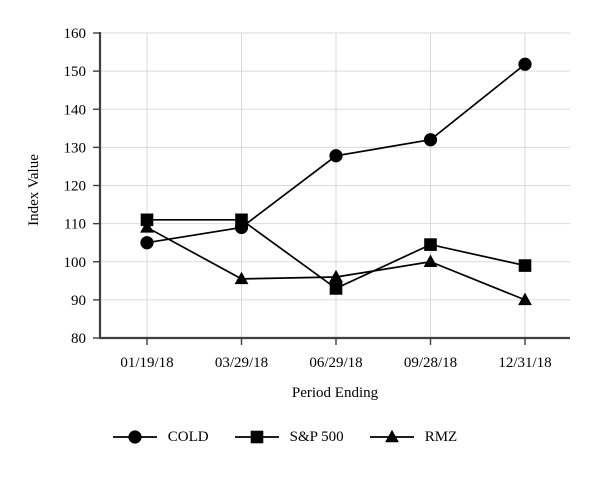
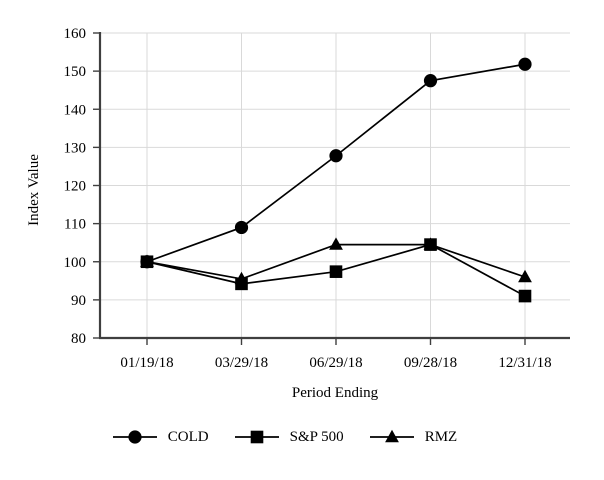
COLD/01/19/18: 105 -> 100
S&P 500/01/19/18: 111 -> 100
RMZ/01/19/18: 109 -> 100
S&P 500/03/29/18: 111 -> 94
S&P 500/06/29/18: 93 -> 97
RMZ/06/29/18: 96 -> 104
COLD/09/28/18: 132 -> 148
RMZ/09/28/18: 100 -> 104
S&P 500/12/31/18: 99 -> 91
RMZ/12/31/18: 90 -> 96
